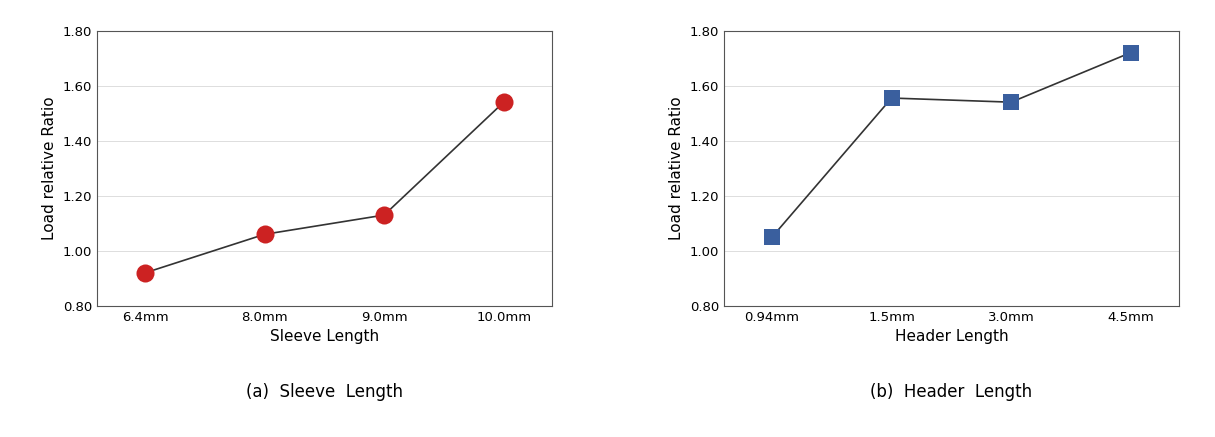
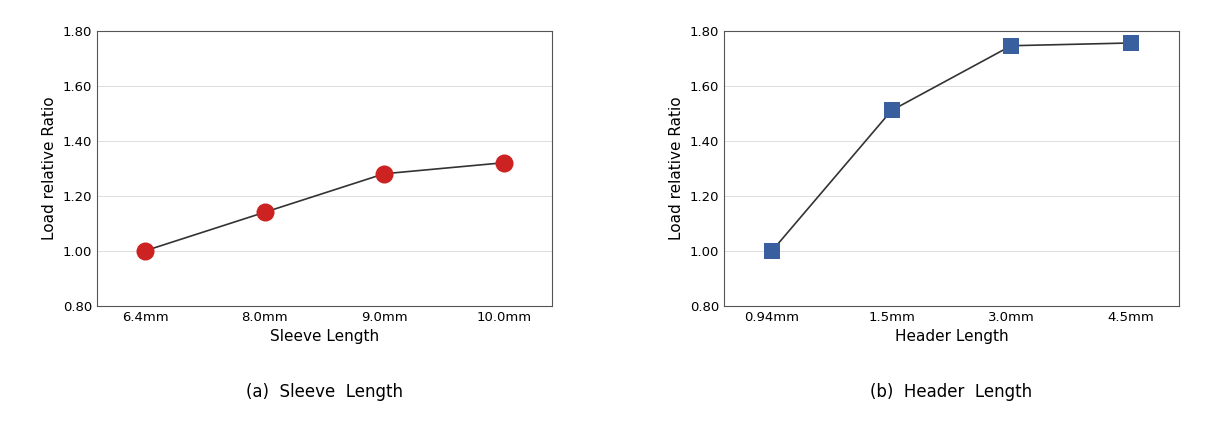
6.4mm: 0.92 -> 1.00
8.0mm: 1.06 -> 1.14
9.0mm: 1.13 -> 1.28
10.0mm: 1.54 -> 1.32
0.94mm: 1.050 -> 1.000
1.5mm: 1.555 -> 1.510
3.0mm: 1.540 -> 1.745
4.5mm: 1.720 -> 1.755
